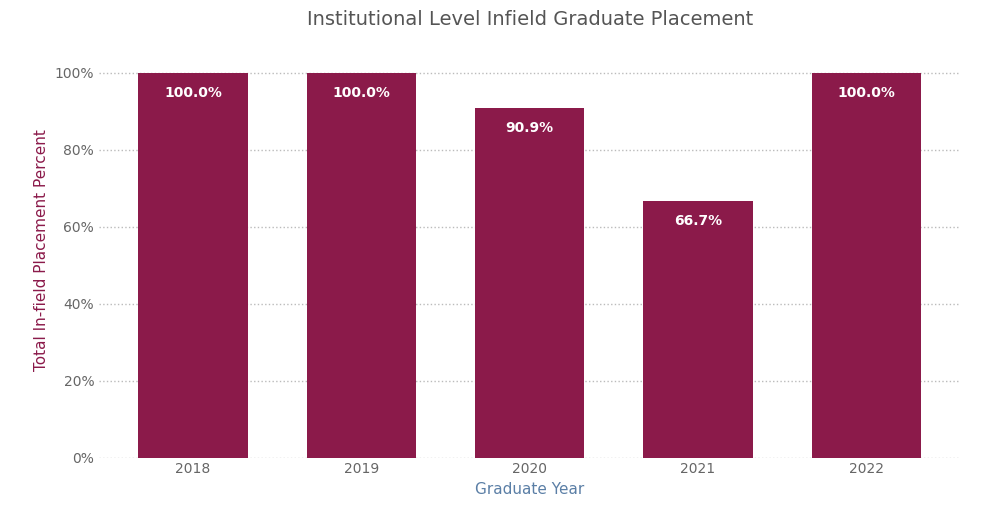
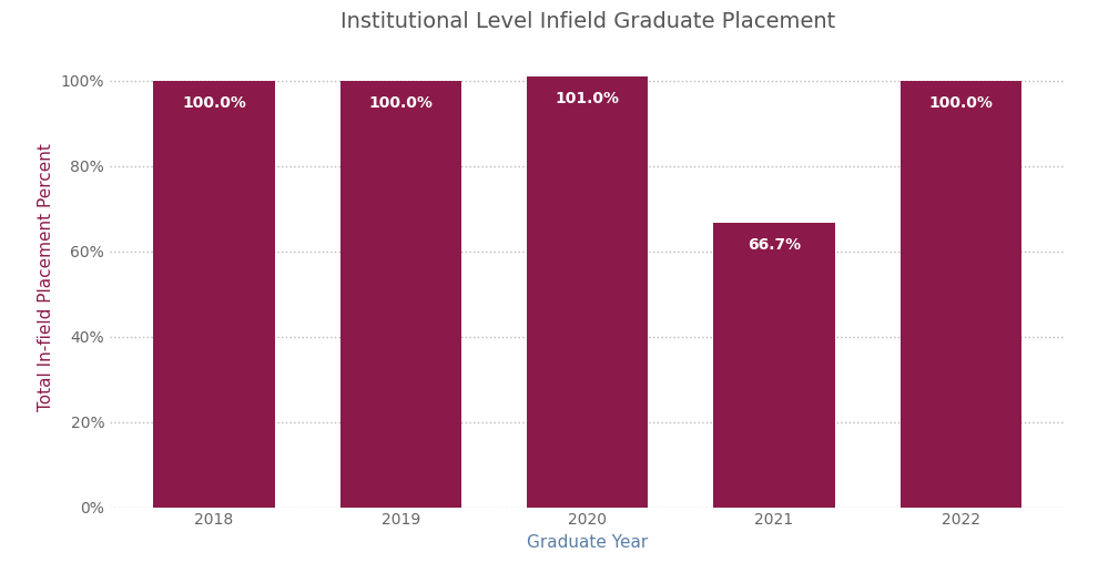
2020: 90.9% -> 101.0%
